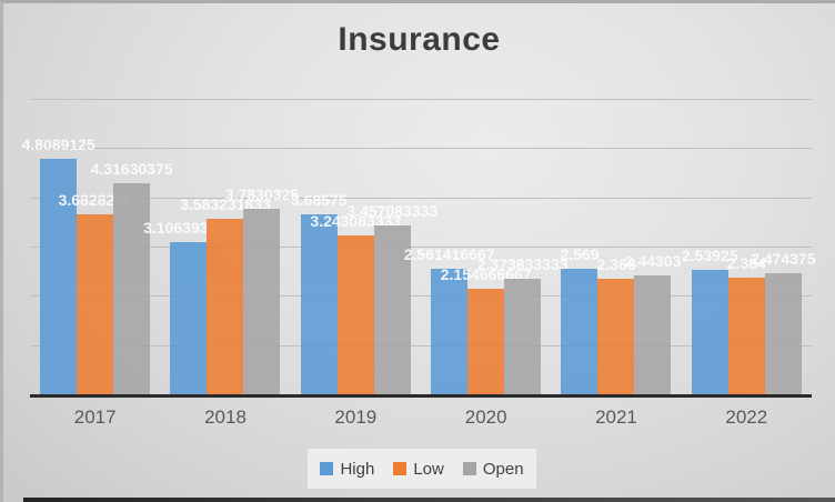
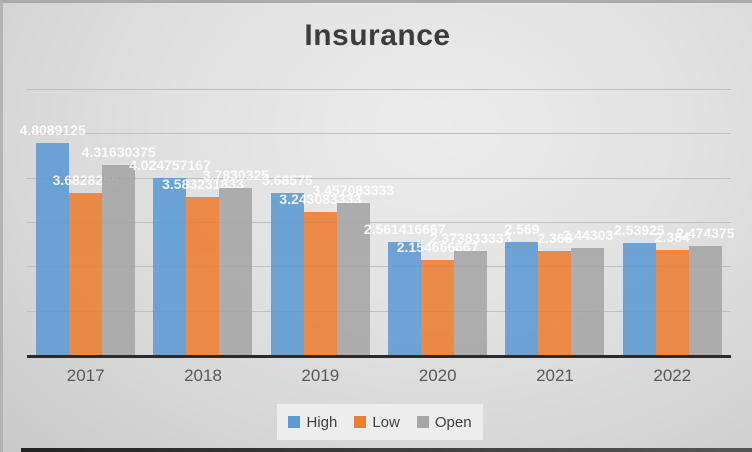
High/2018: 3.106393865 -> 4.024757167
